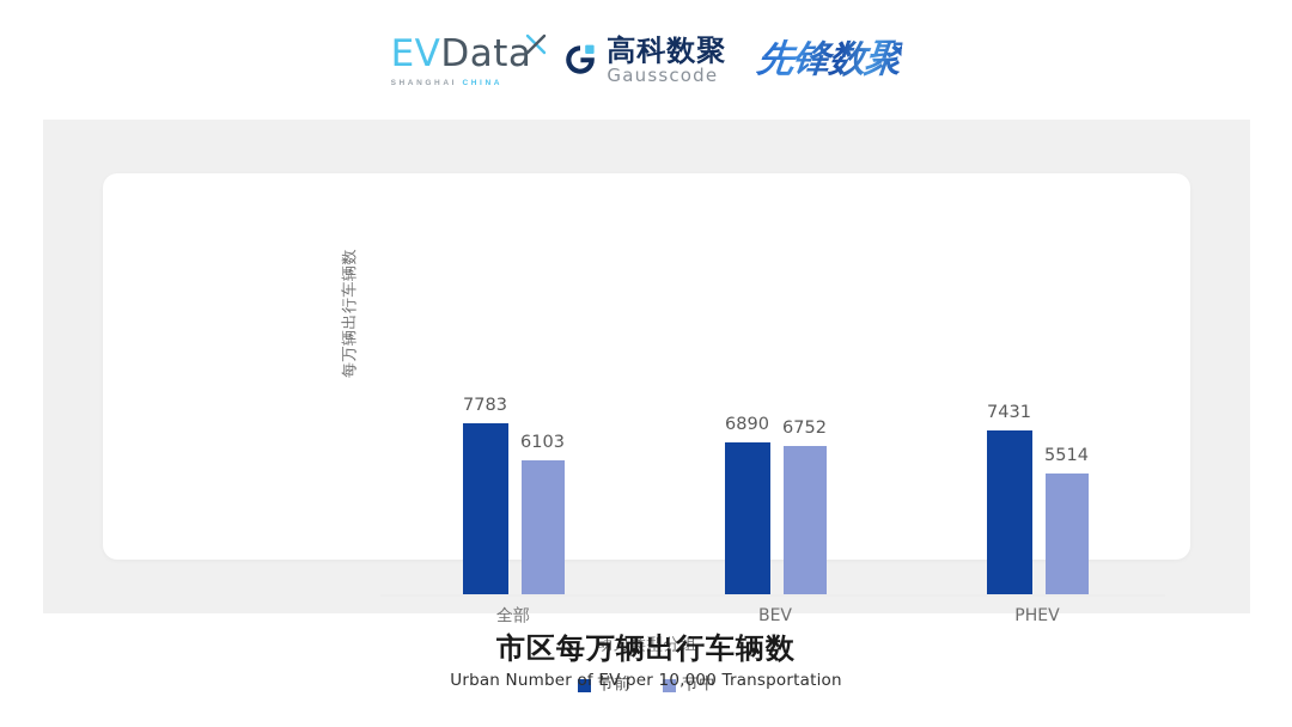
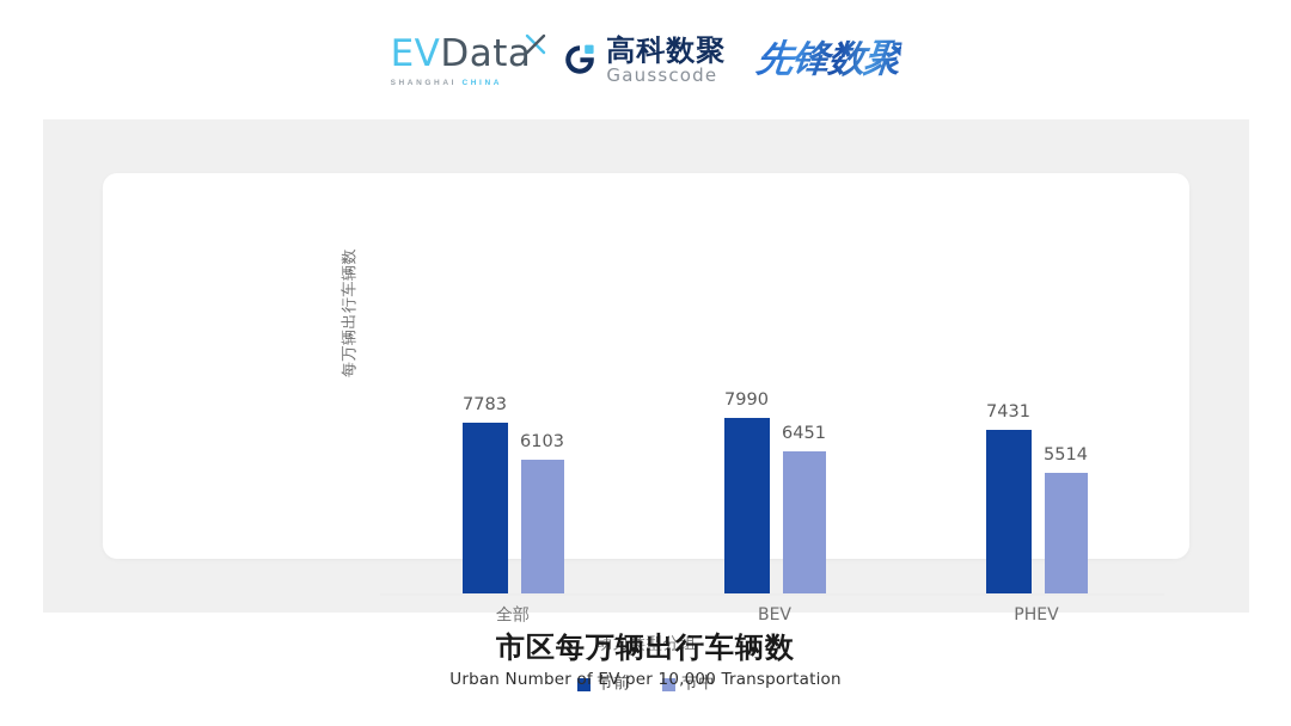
节前/BEV: 6890 -> 7990
节中/BEV: 6752 -> 6451
